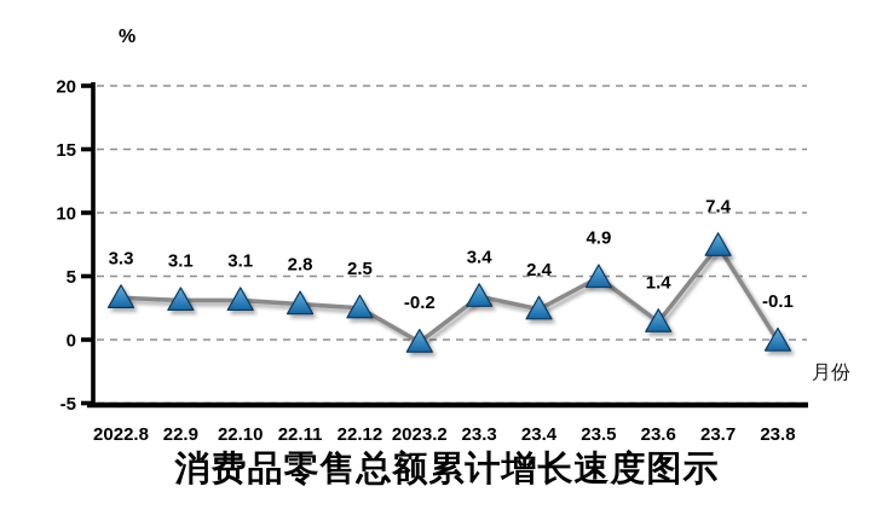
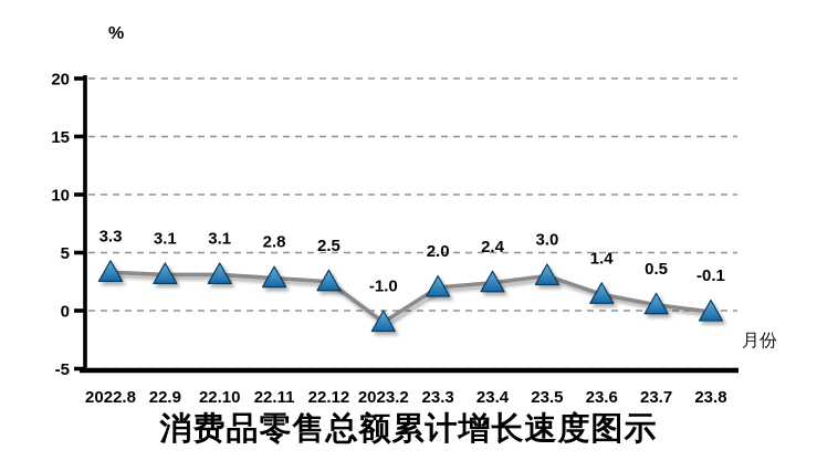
2023.2: -0.2 -> -1.0
23.3: 3.4 -> 2.0
23.5: 4.9 -> 3.0
23.7: 7.4 -> 0.5
